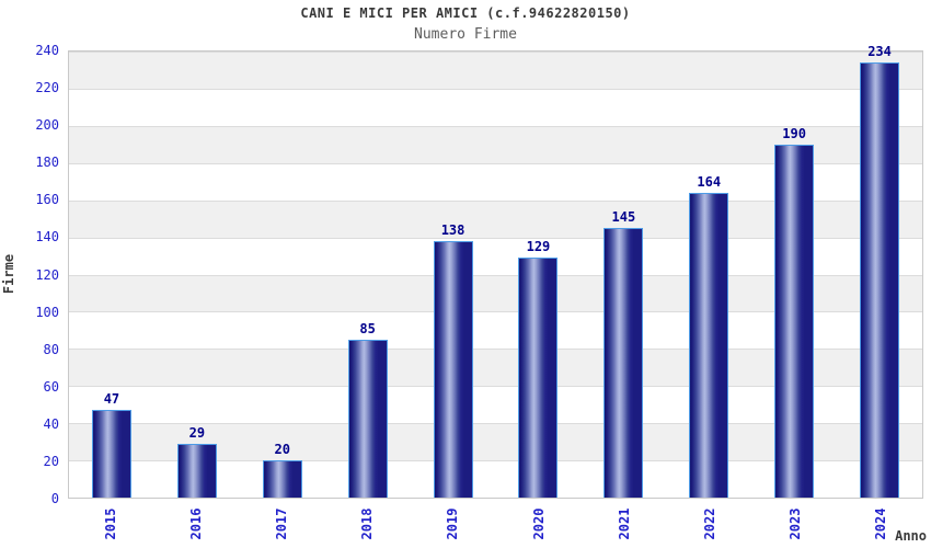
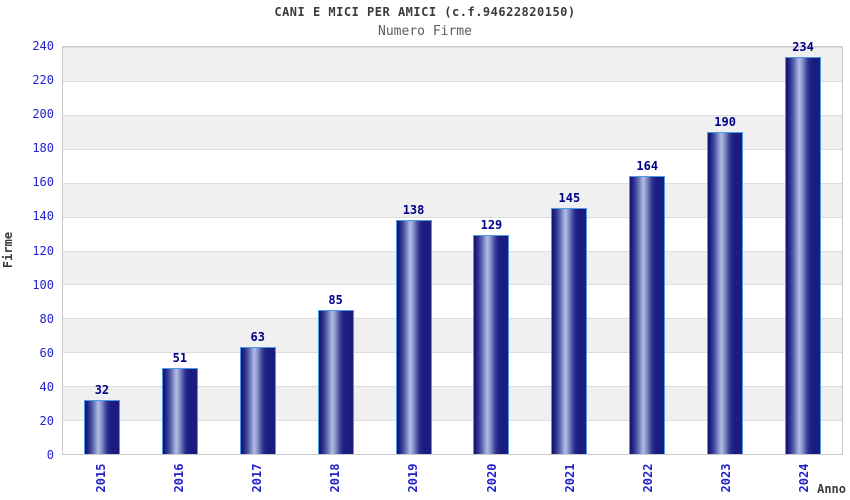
2015: 47 -> 32
2016: 29 -> 51
2017: 20 -> 63
